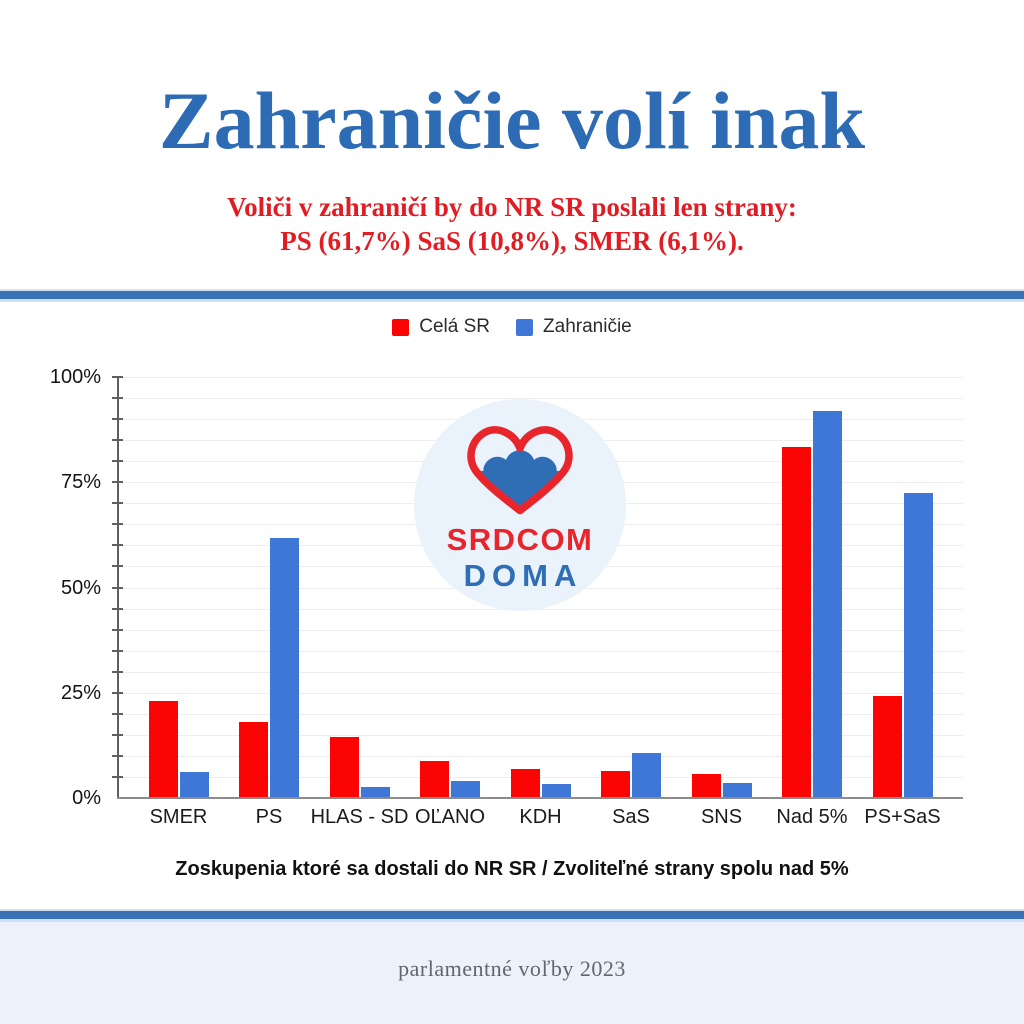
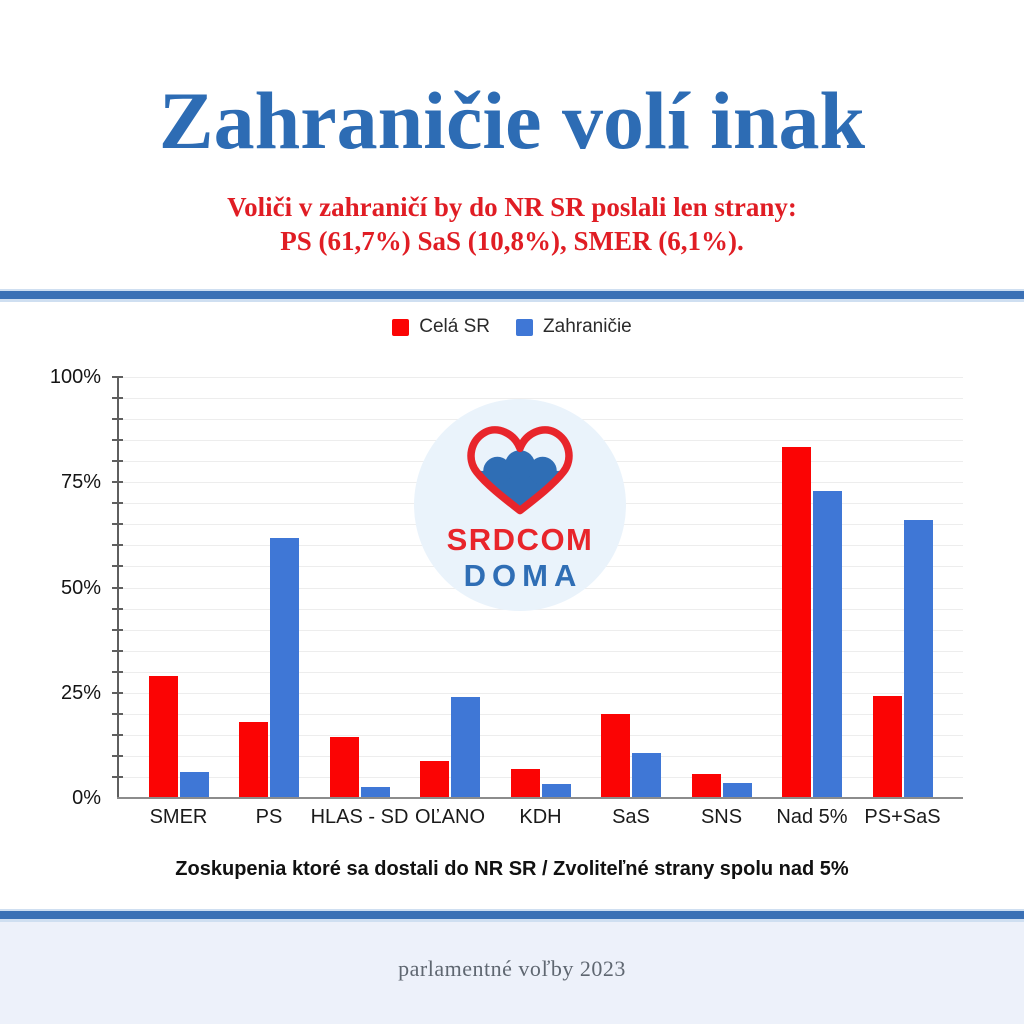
Celá SR/SMER: 23% -> 29%
Zahraničie/OĽANO: 4% -> 24%
Celá SR/SaS: 6% -> 20%
Zahraničie/Nad 5%: 92% -> 73%
Zahraničie/PS+SaS: 72% -> 66%
